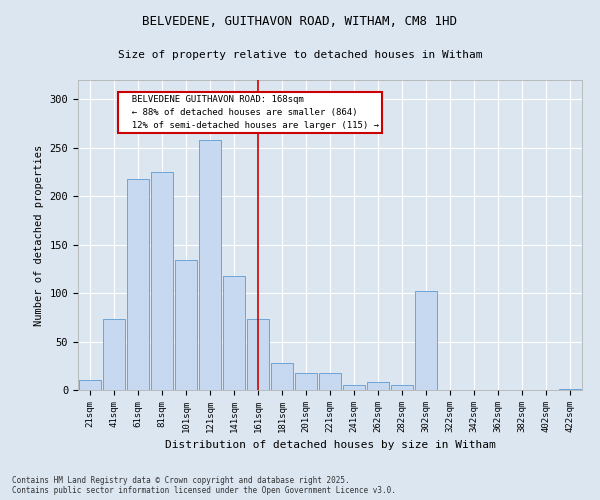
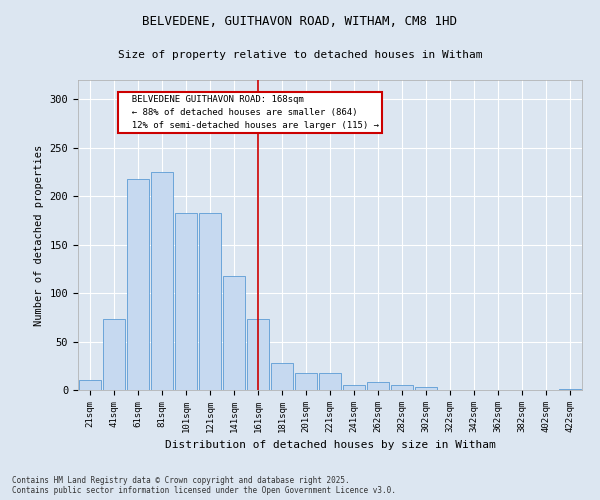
101sqm: 134 -> 183
121sqm: 258 -> 183
302sqm: 102 -> 3
